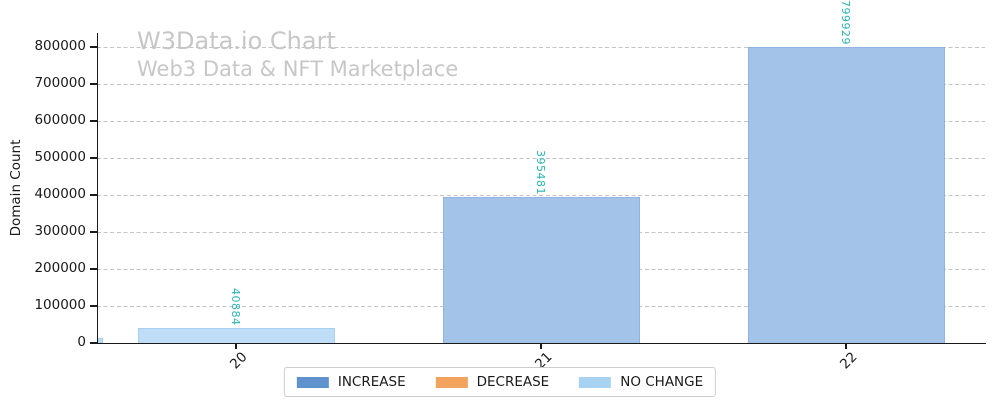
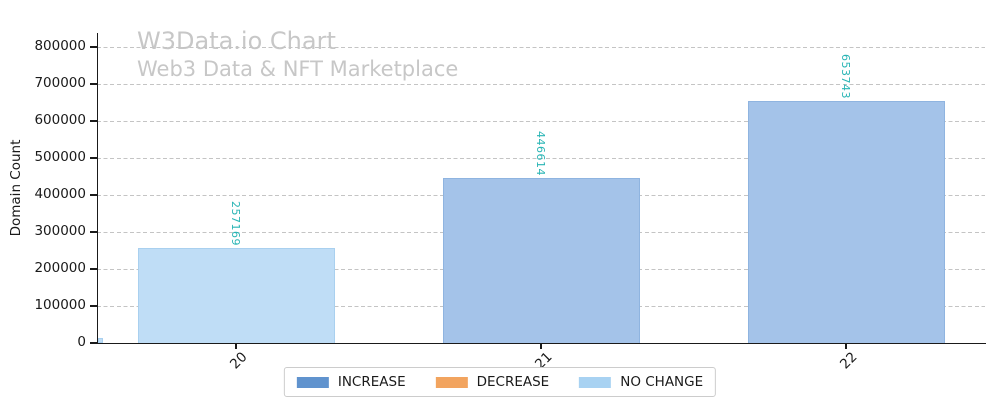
20: 40884 -> 257169
21: 395481 -> 446614
22: 799929 -> 653743
